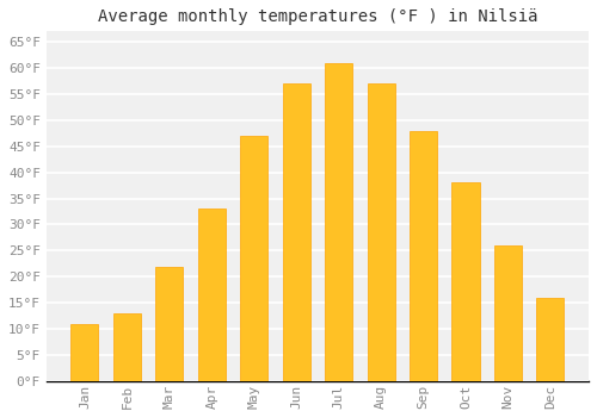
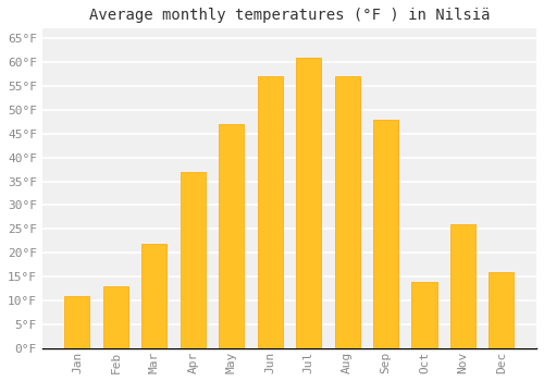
Apr: 33°F -> 37°F
Oct: 38°F -> 14°F
